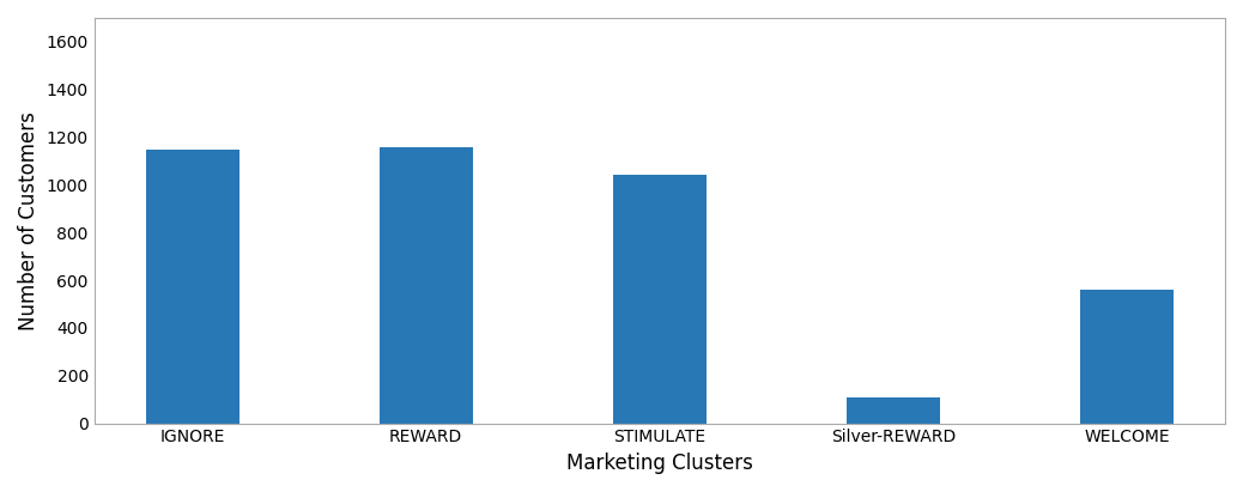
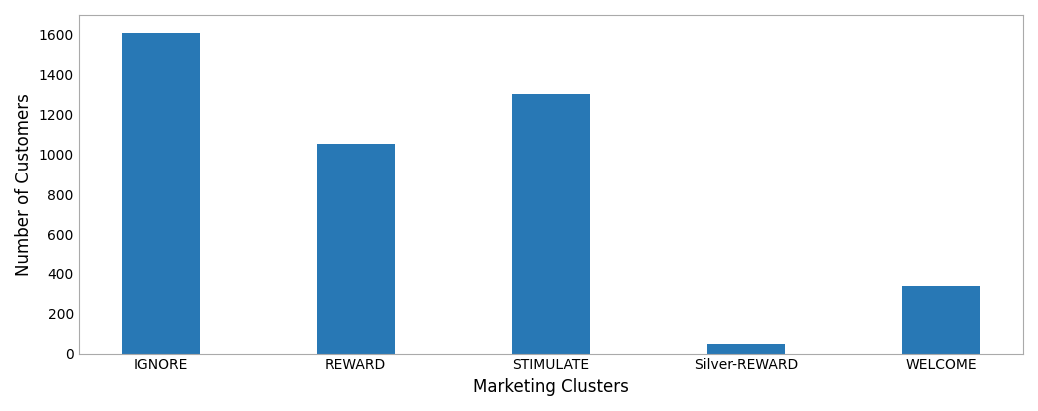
IGNORE: 1150 -> 1610
REWARD: 1160 -> 1050
STIMULATE: 1040 -> 1300
Silver-REWARD: 110 -> 50
WELCOME: 560 -> 340
